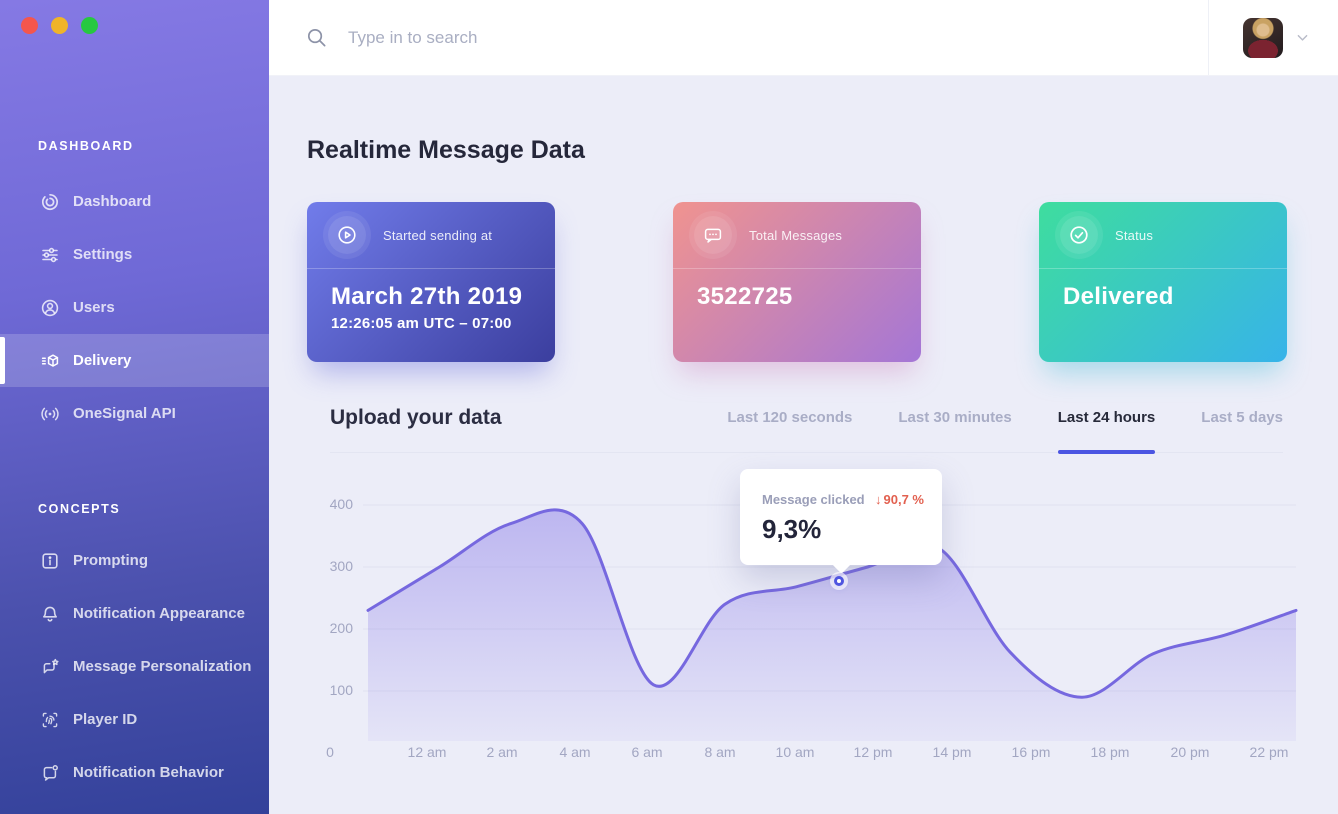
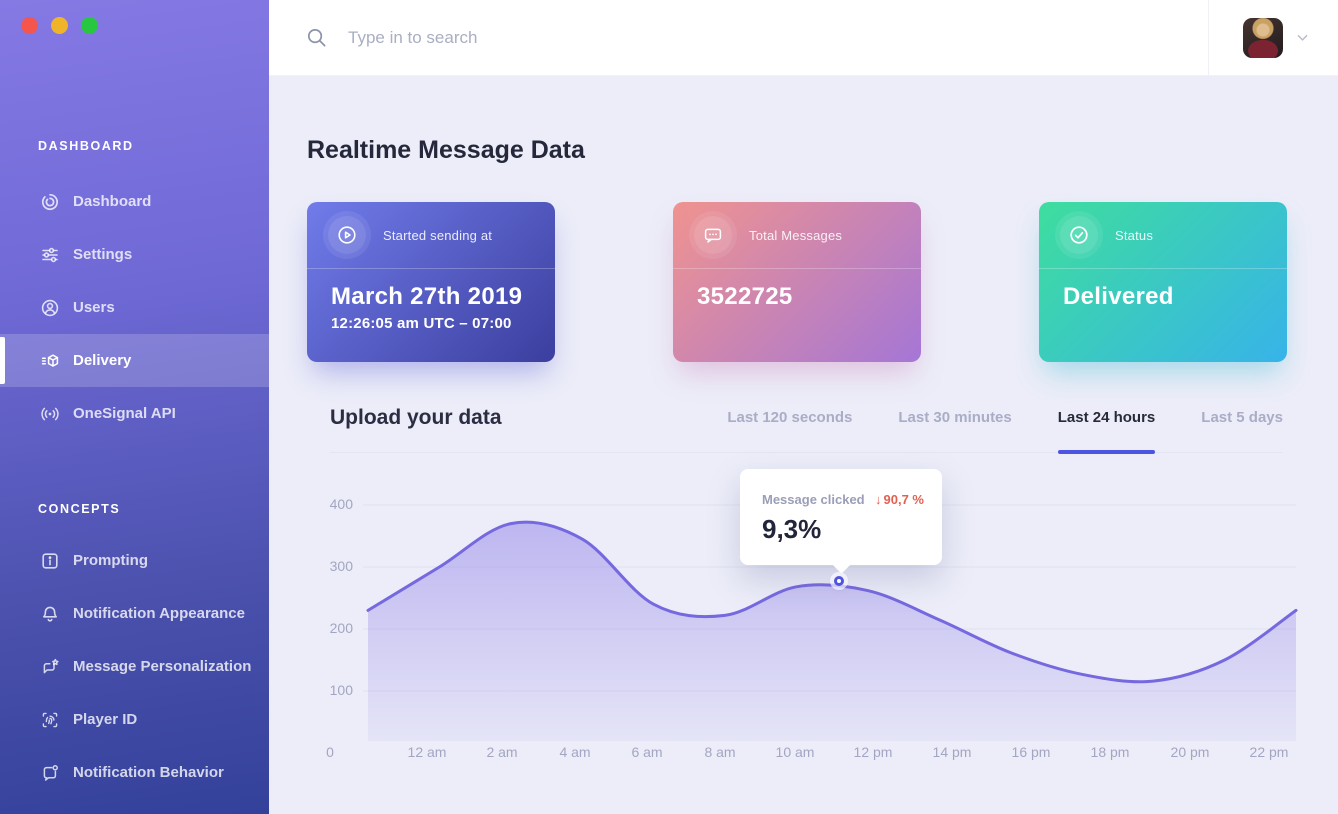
4 am: 370 -> 340
6 am: 110 -> 240
8 am: 240 -> 220
12 pm: 300 -> 260
14 pm: 330 -> 220
18 pm: 90 -> 130
20 pm: 160 -> 120
22 pm: 190 -> 150
